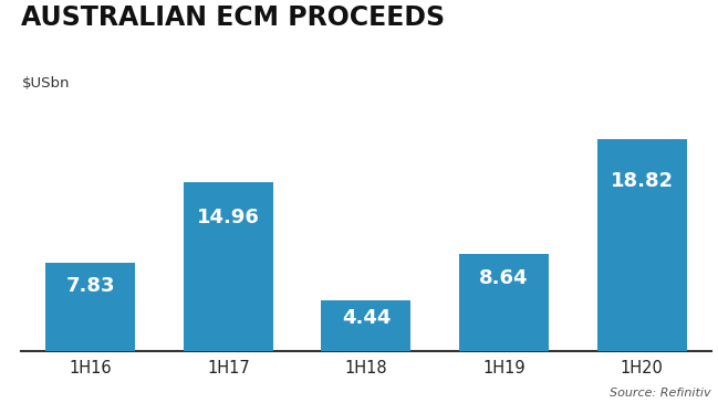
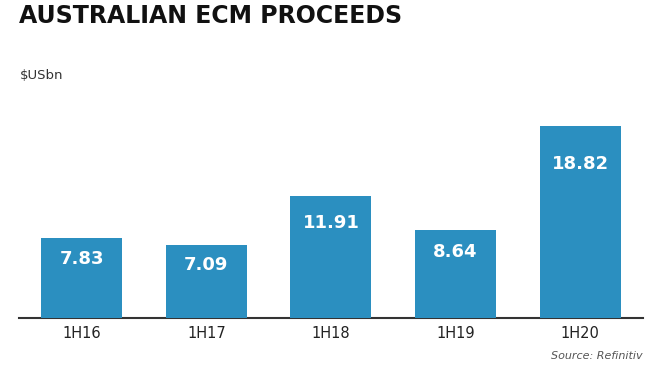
1H17: 14.96 -> 7.09
1H18: 4.44 -> 11.91
